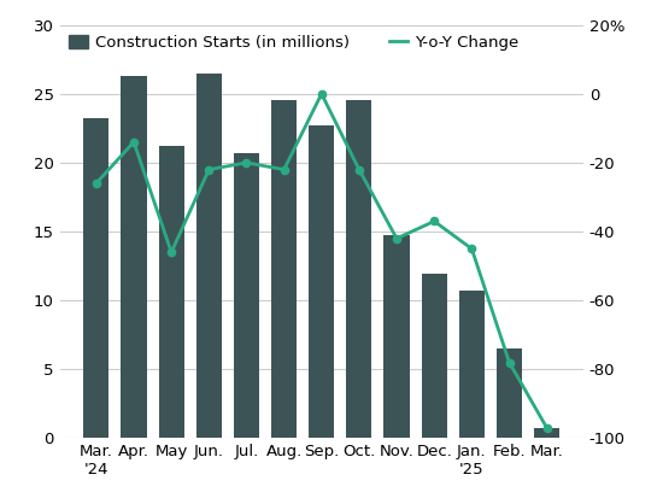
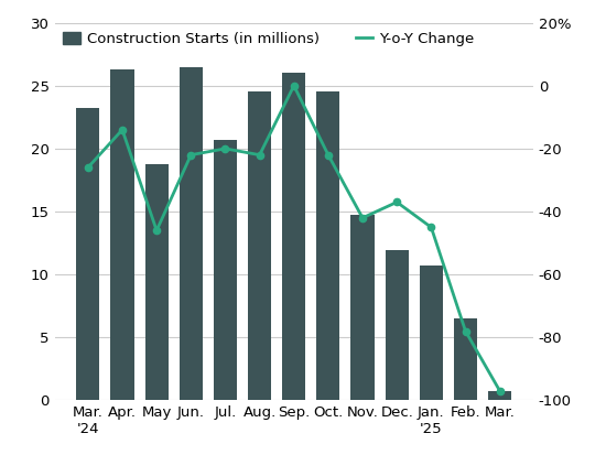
Construction Starts (in millions)/May: 21.2 -> 18.8
Construction Starts (in millions)/Sep.: 22.7 -> 26.0
